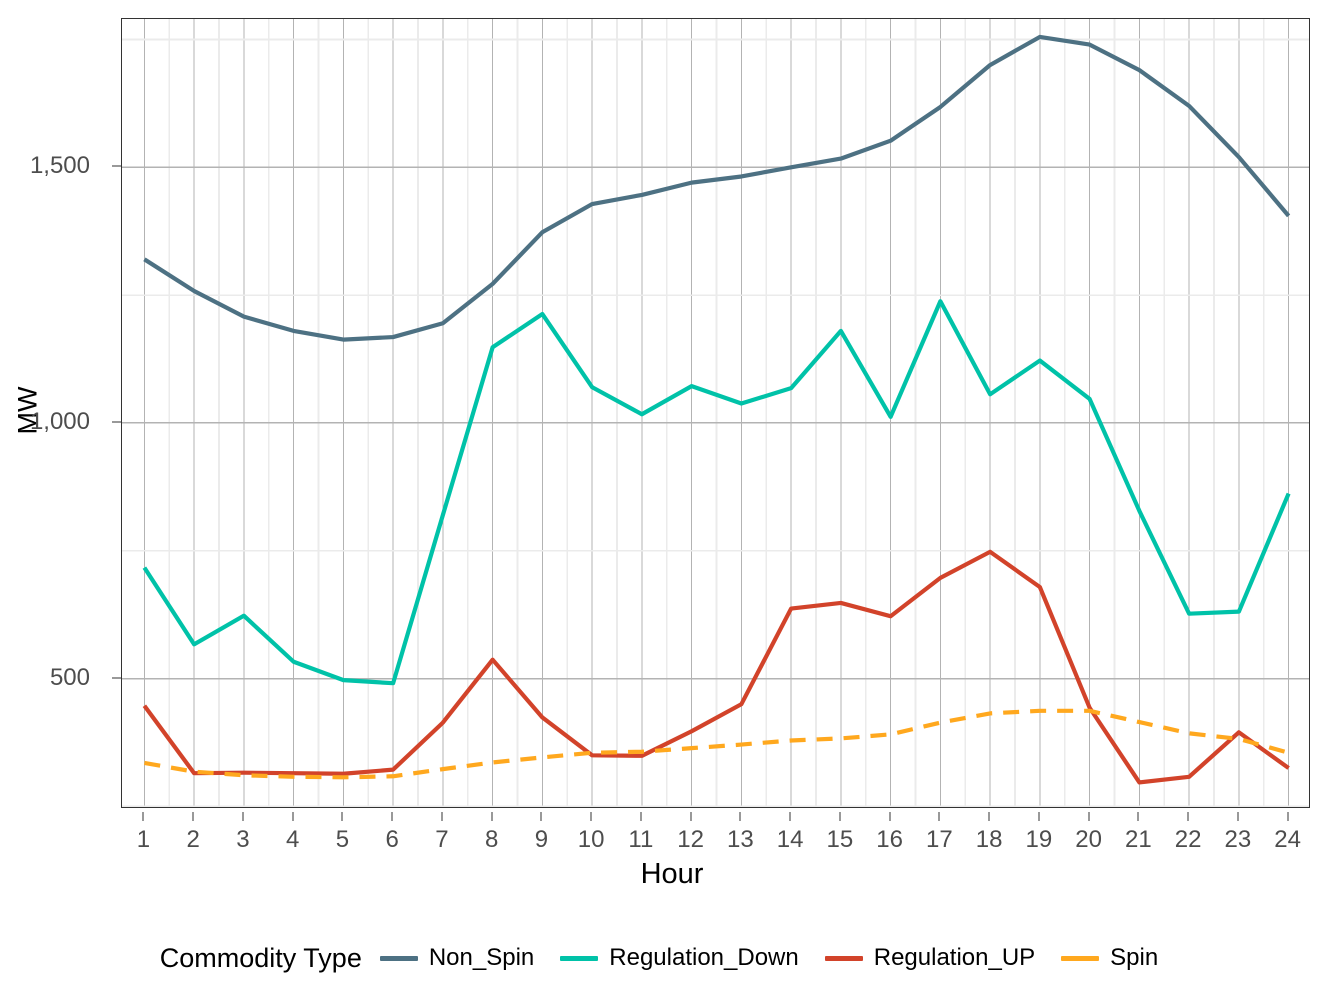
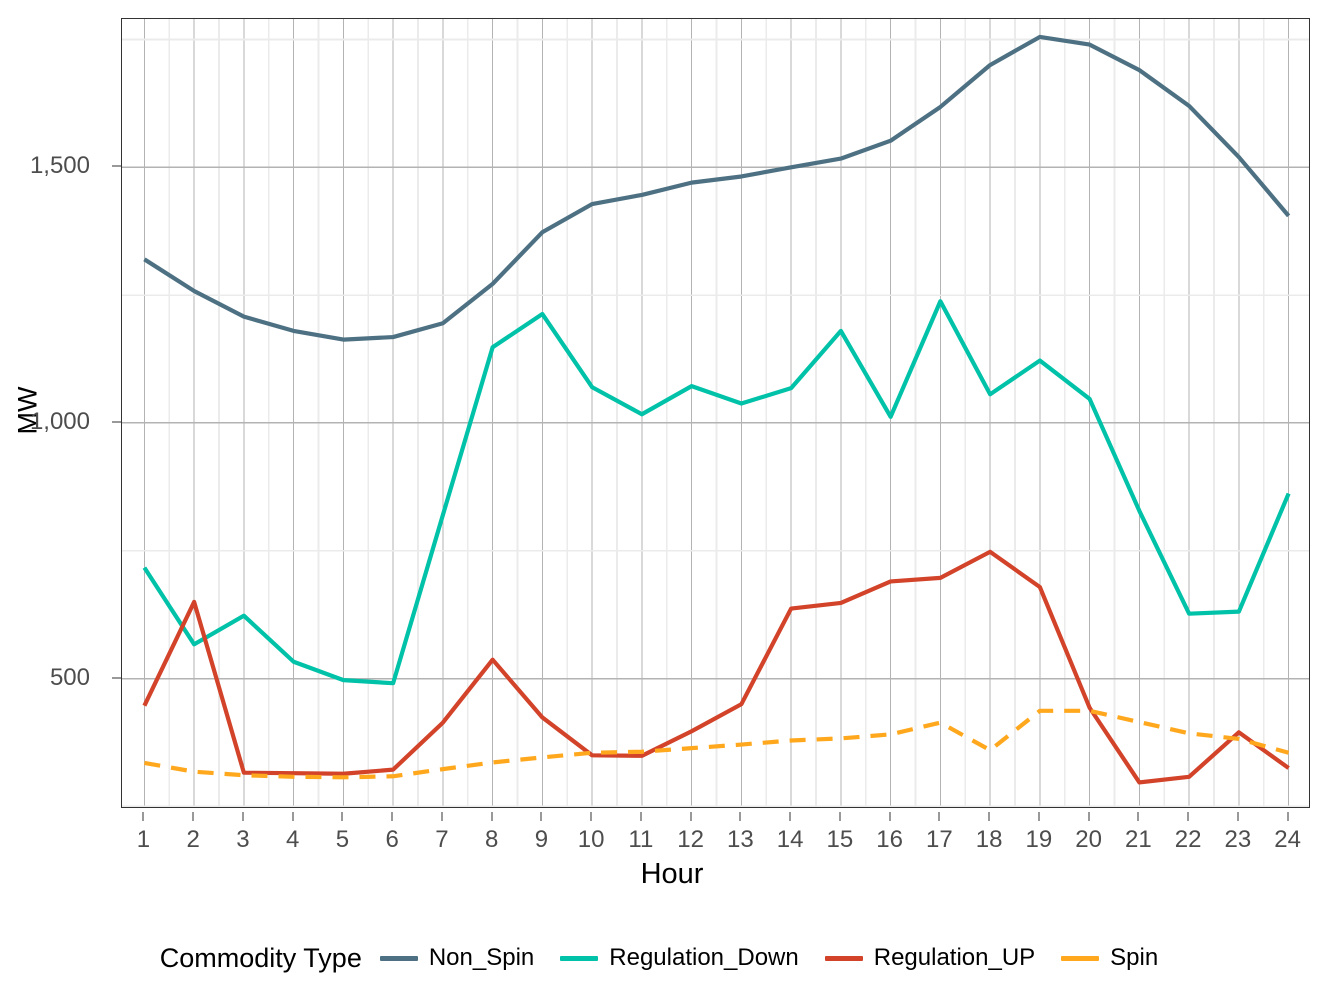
Regulation_UP/2: 320 -> 650
Regulation_UP/16: 620 -> 690
Spin/18: 430 -> 360
